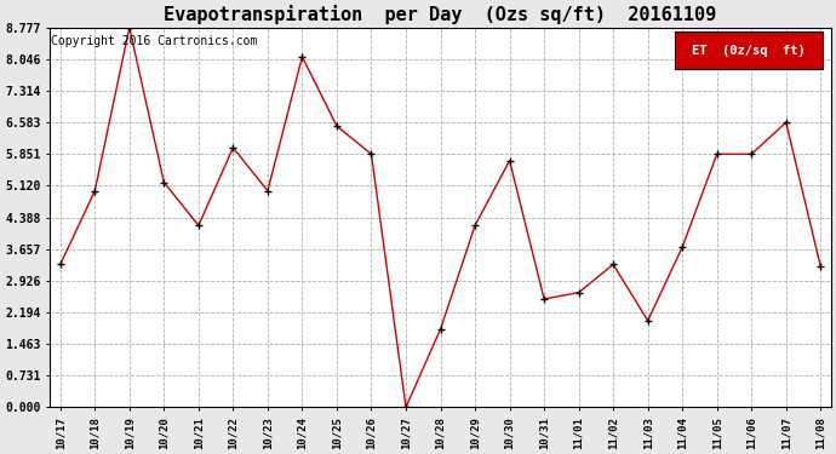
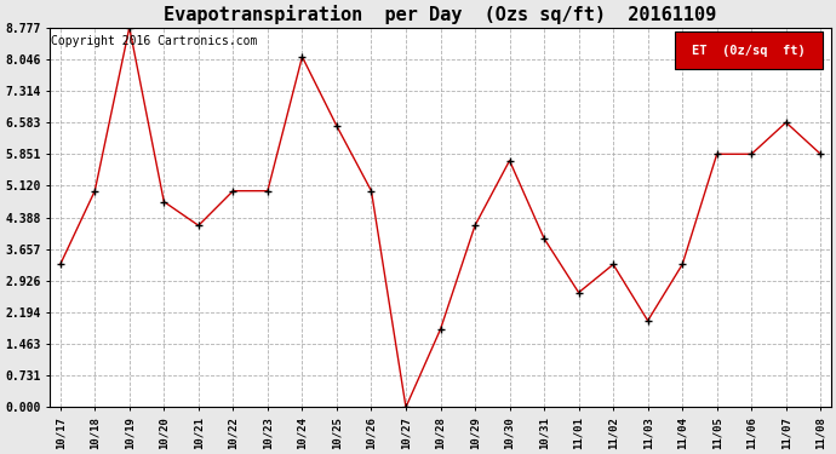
10/20: 5.20 -> 4.75
10/22: 6.00 -> 5.00
10/26: 5.85 -> 5.00
10/31: 2.50 -> 3.90
11/04: 3.70 -> 3.30
11/08: 3.25 -> 5.85
